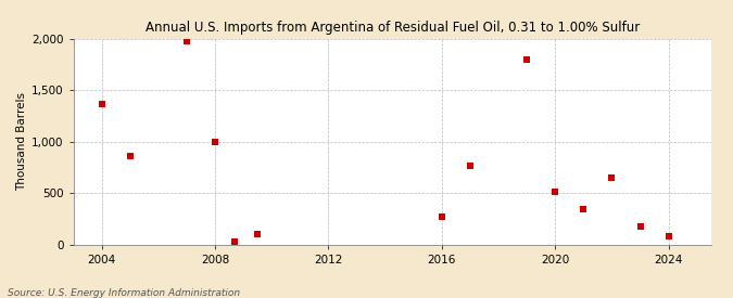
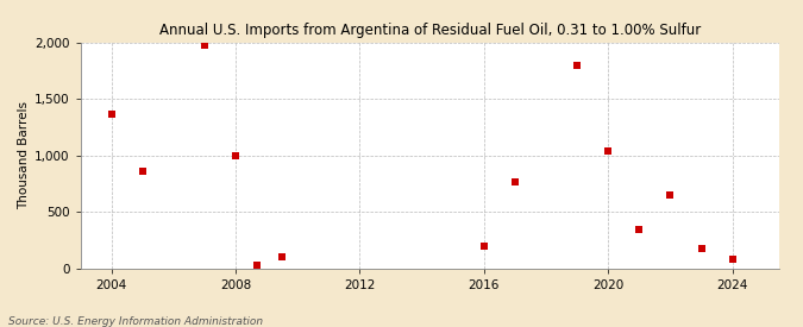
2016: 260 -> 200
2020: 510 -> 1,040
